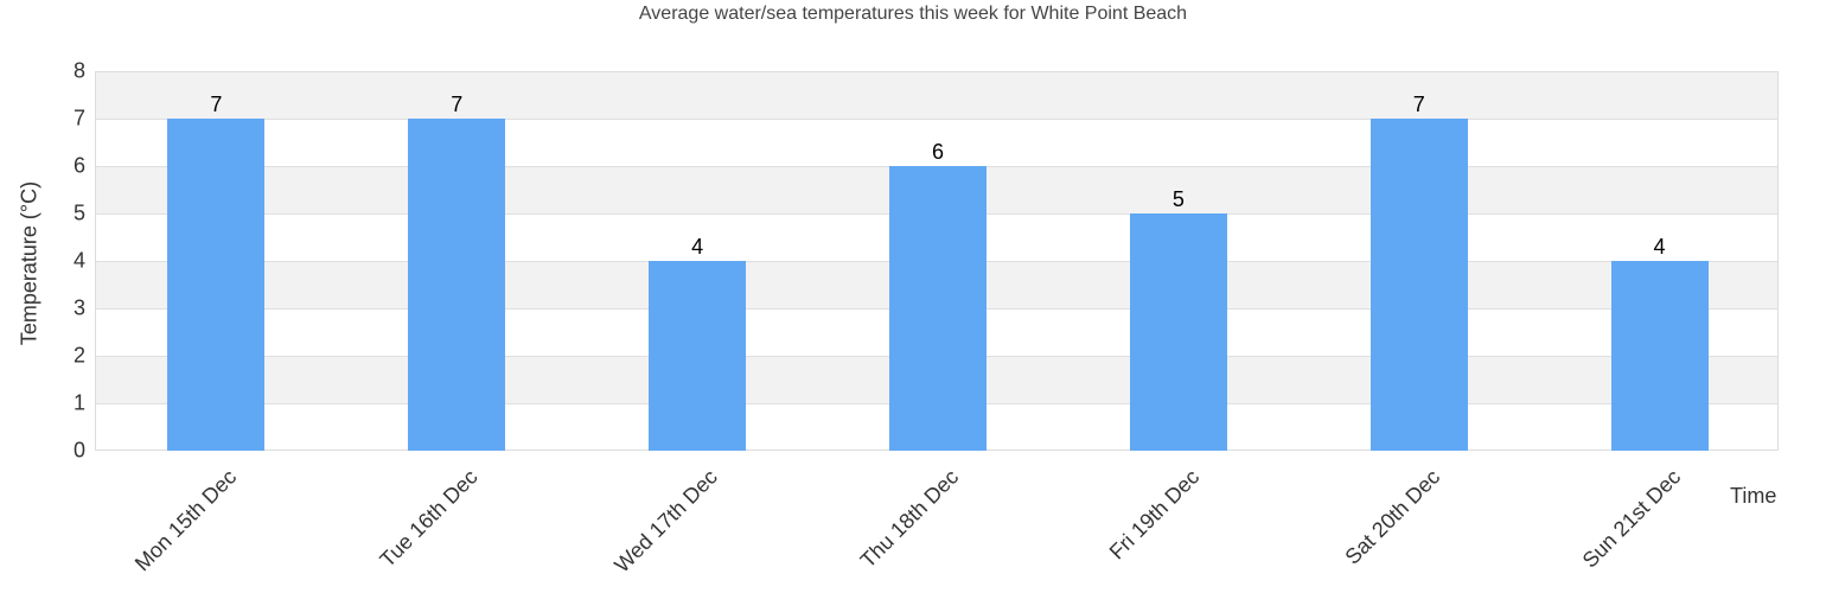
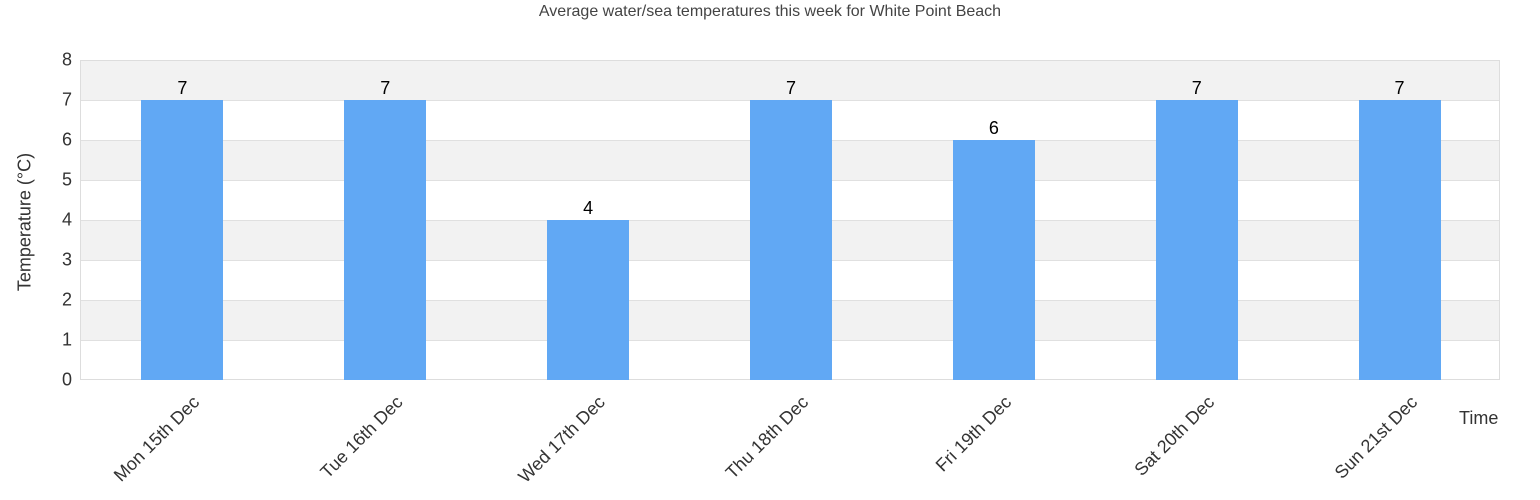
Thu 18th Dec: 6 -> 7
Fri 19th Dec: 5 -> 6
Sun 21st Dec: 4 -> 7
